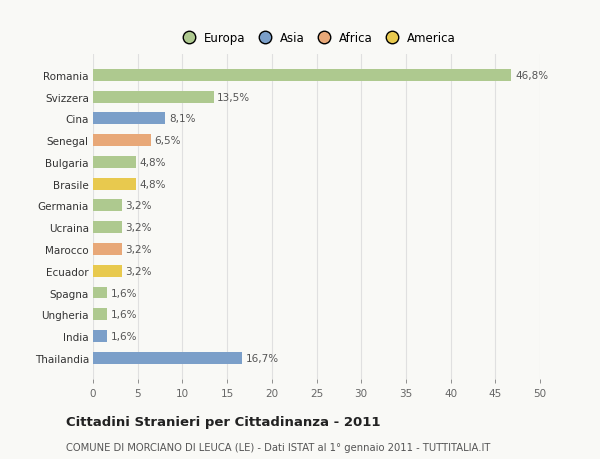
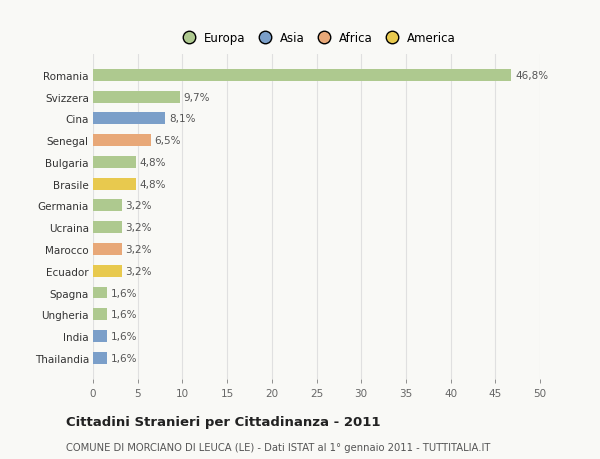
Svizzera: 13,5% -> 9,7%
Thailandia: 16,7% -> 1,6%
